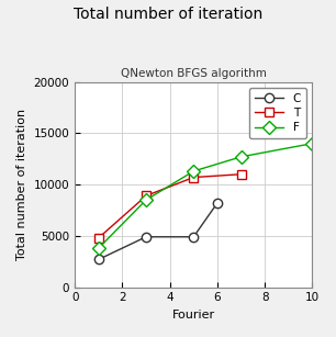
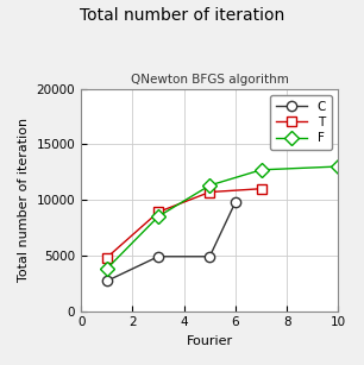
C/6: 8200 -> 9800
F/10: 14000 -> 13000
